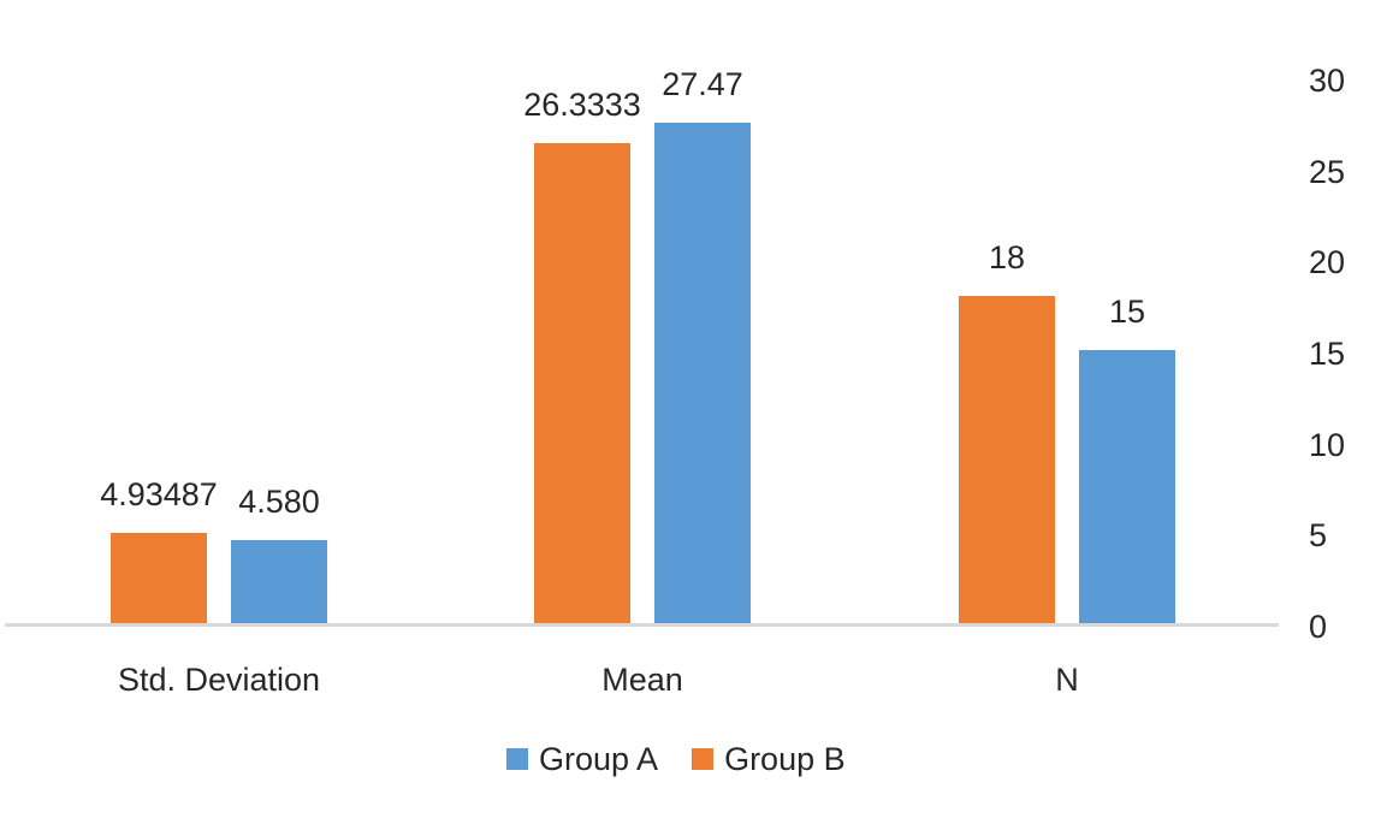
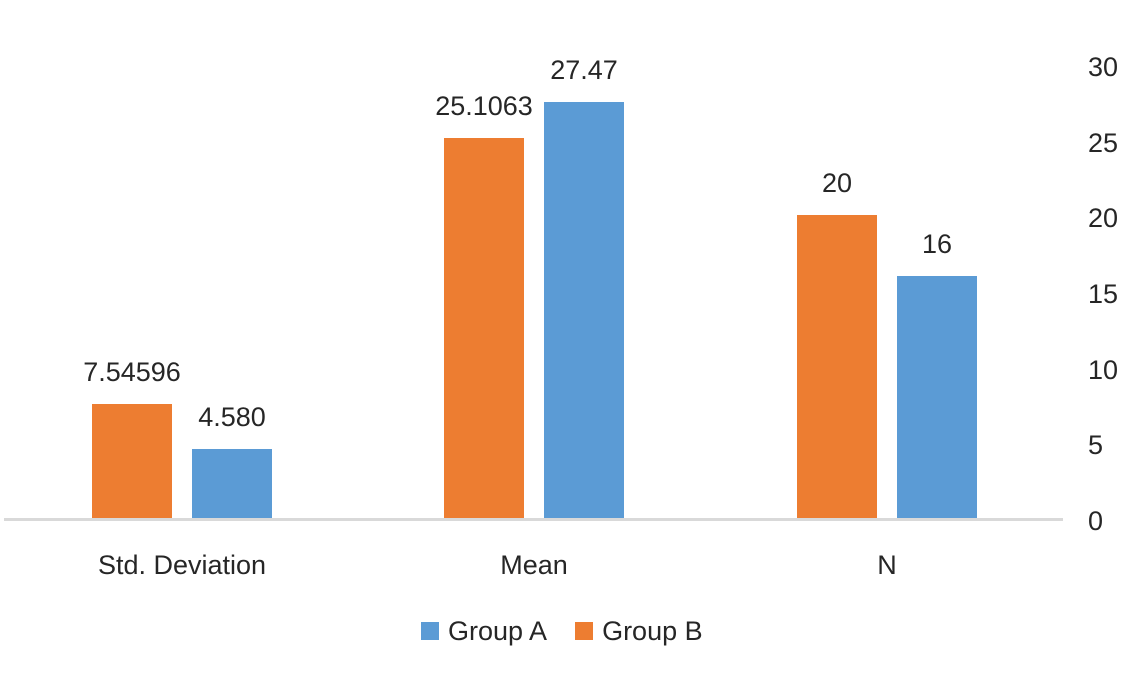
Group B/Std. Deviation: 4.93487 -> 7.54596
Group B/Mean: 26.3333 -> 25.1063
Group B/N: 18 -> 20
Group A/N: 15 -> 16
